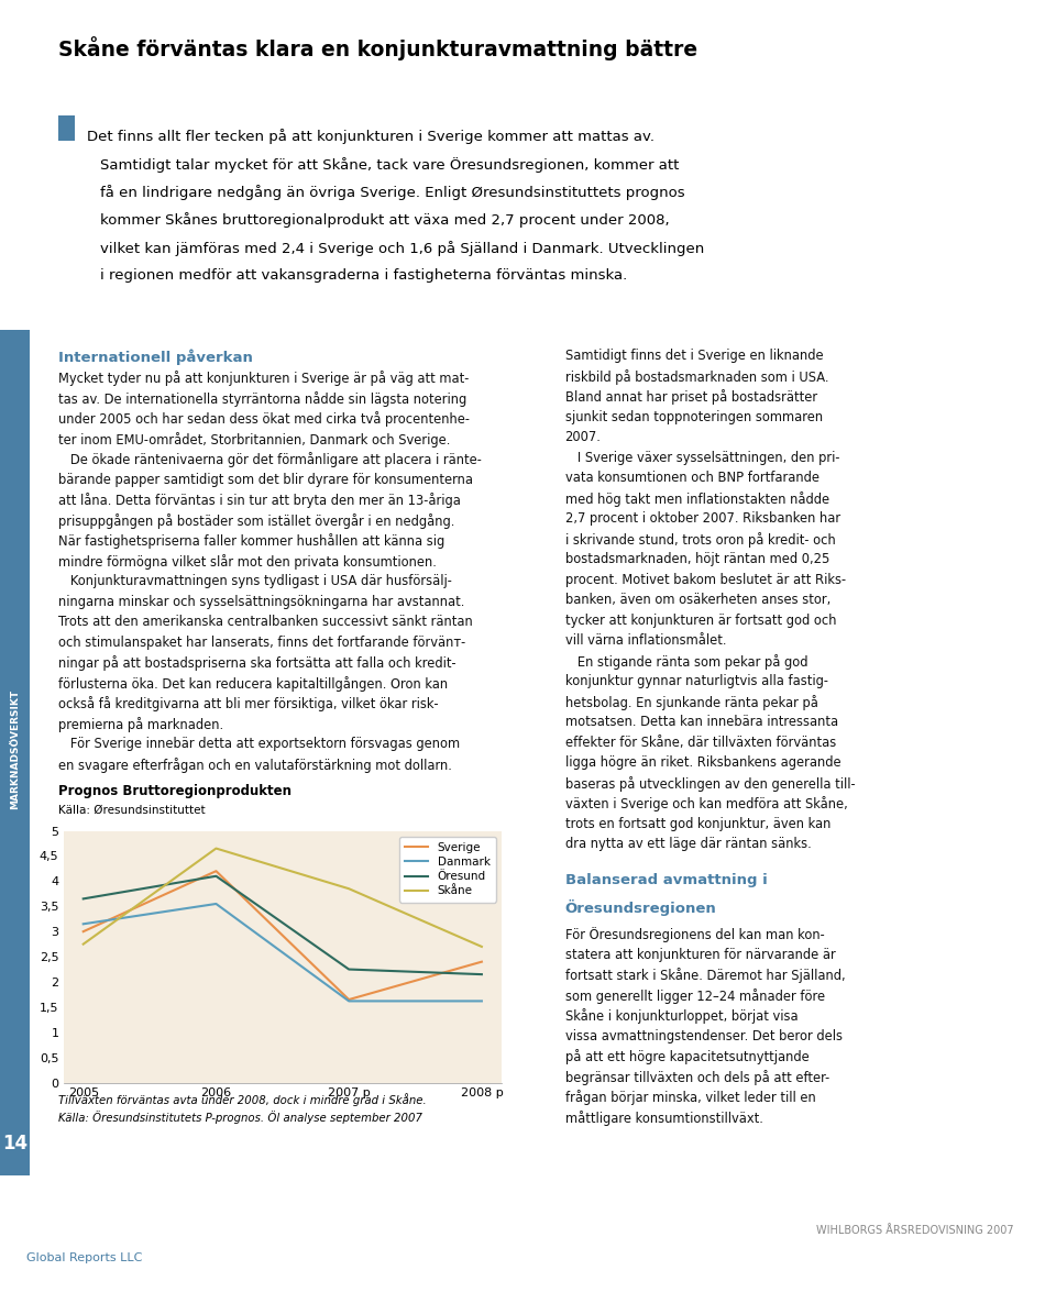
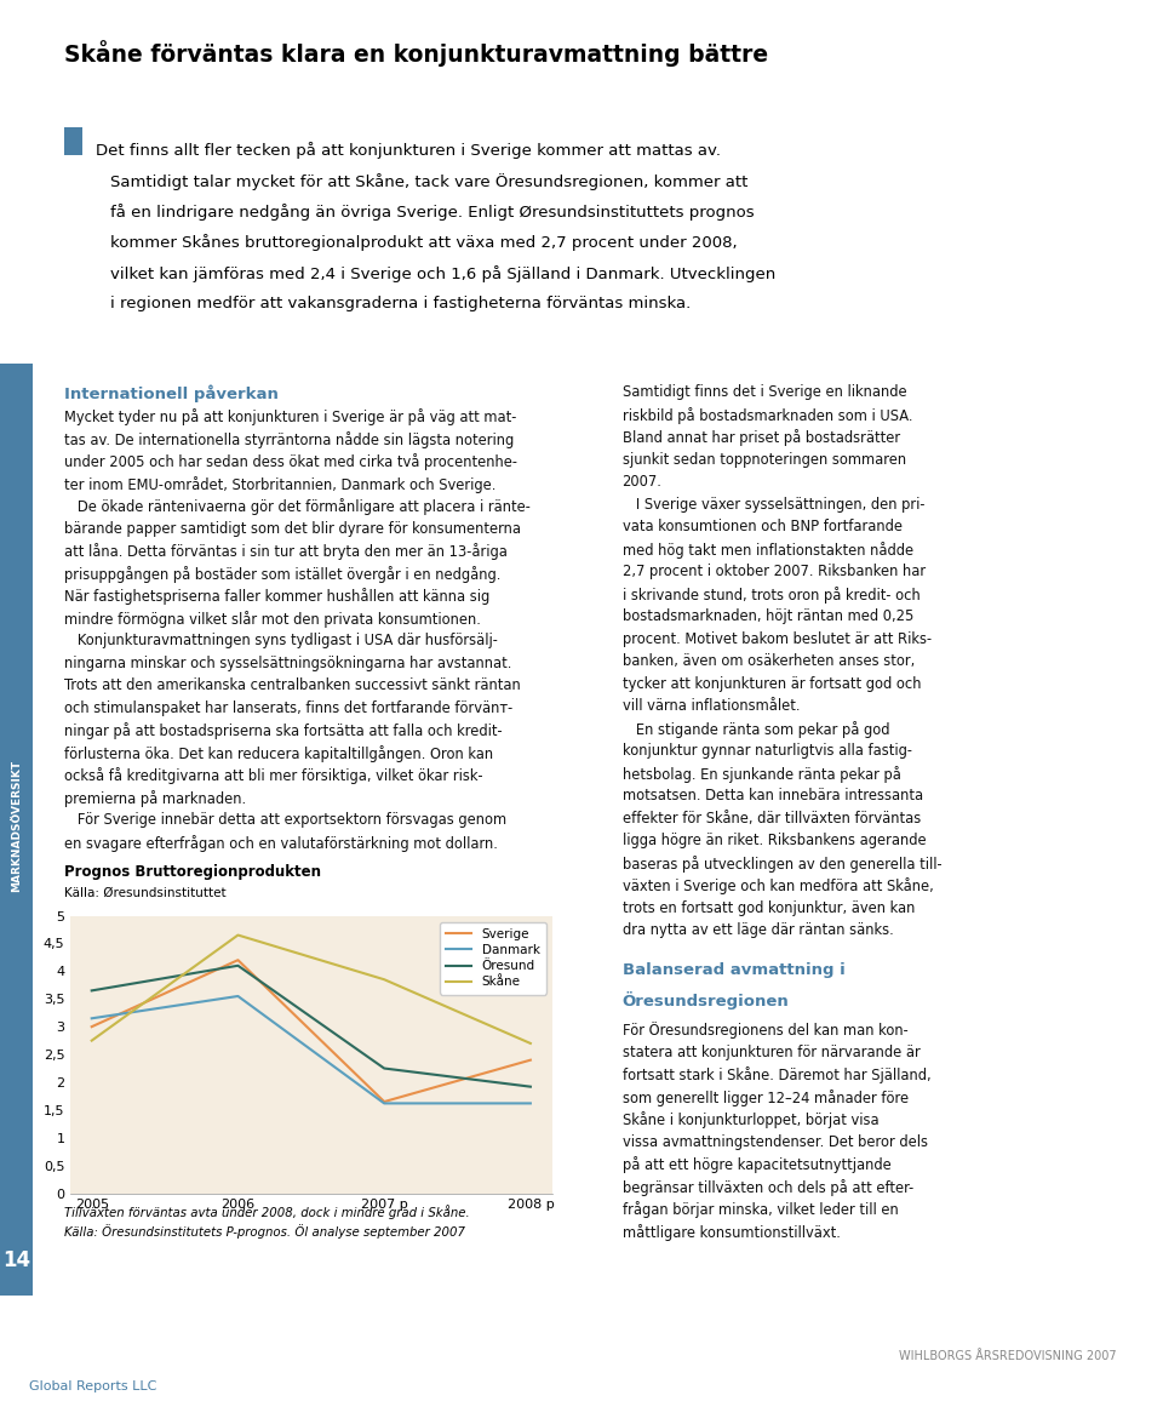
Öresund/2008 p: 2,15 -> 1,92
